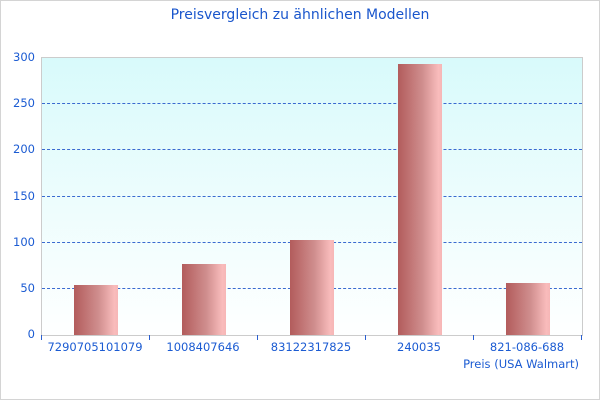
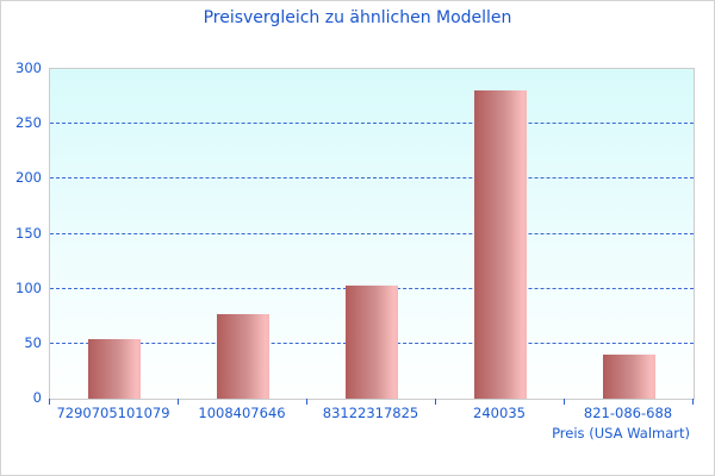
240035: 290 -> 280
821-086-688: 60 -> 40
